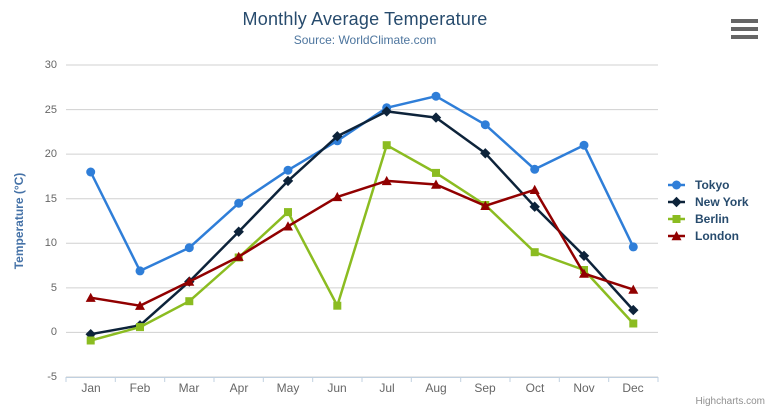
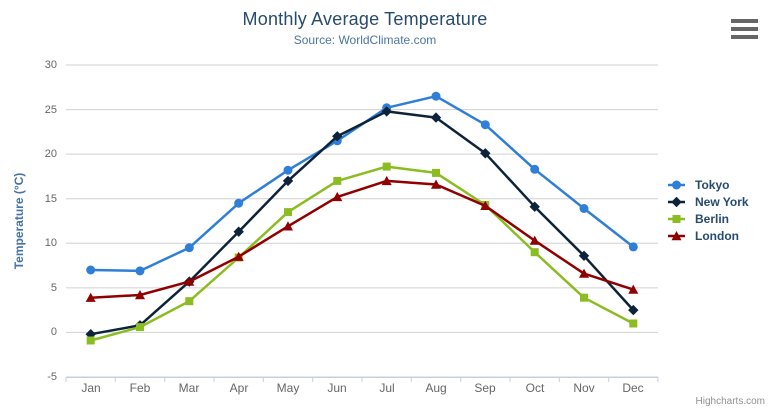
Tokyo/Jan: 18 -> 7
London/Feb: 3 -> 4
Berlin/Jun: 3 -> 17
Berlin/Jul: 21 -> 19
London/Oct: 16 -> 10
Tokyo/Nov: 21 -> 14
Berlin/Nov: 7 -> 4
